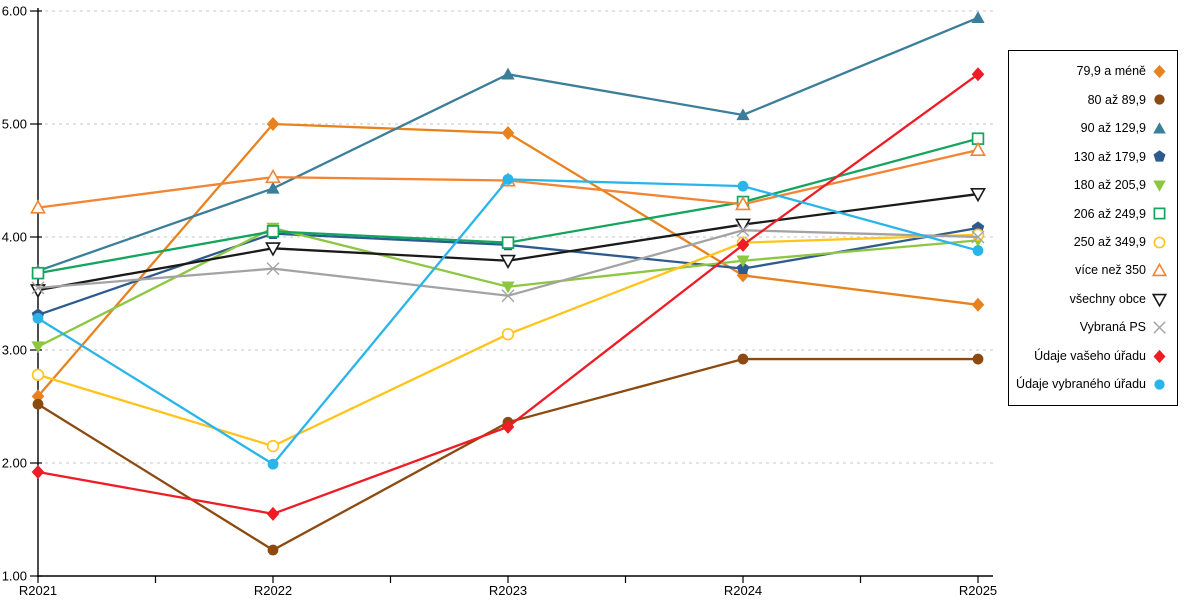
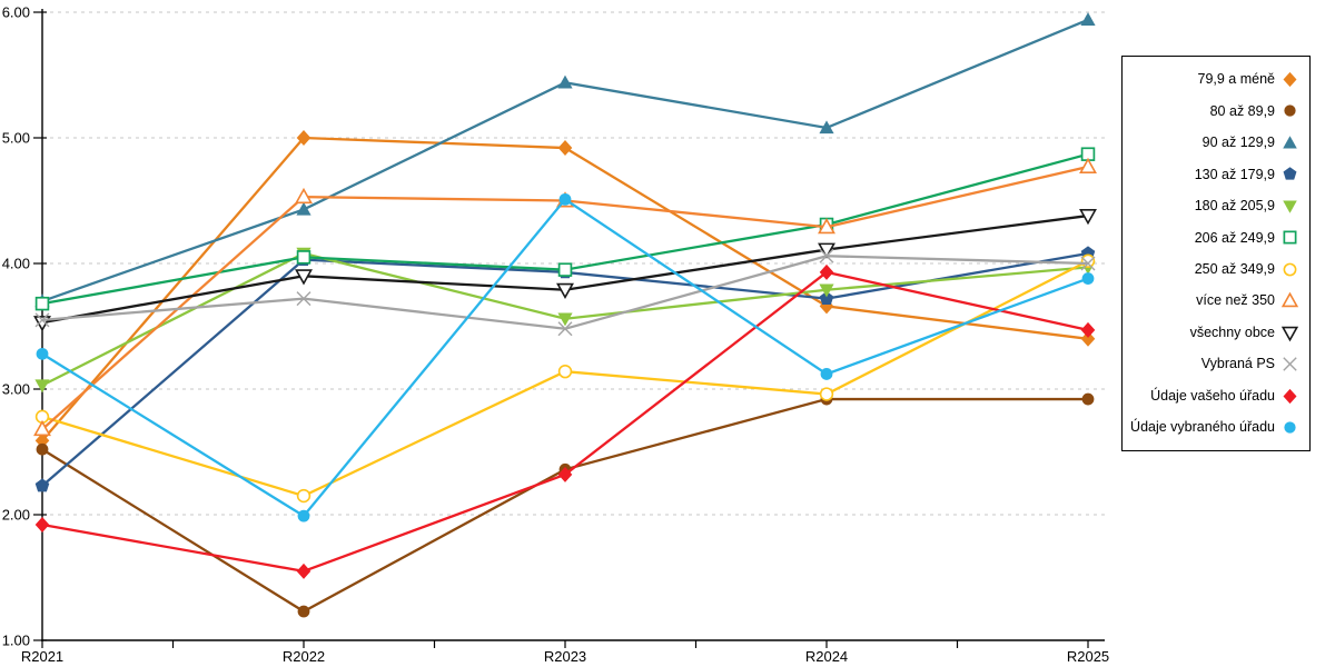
130 až 179,9/R2021: 3.31 -> 2.23
více než 350/R2021: 4.26 -> 2.68
250 až 349,9/R2024: 3.95 -> 2.96
Údaje vybraného úřadu/R2024: 4.45 -> 3.12
Údaje vašeho úřadu/R2025: 5.44 -> 3.47
